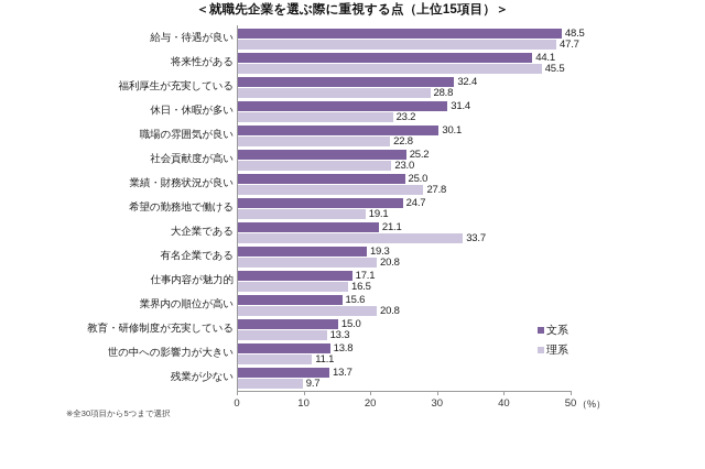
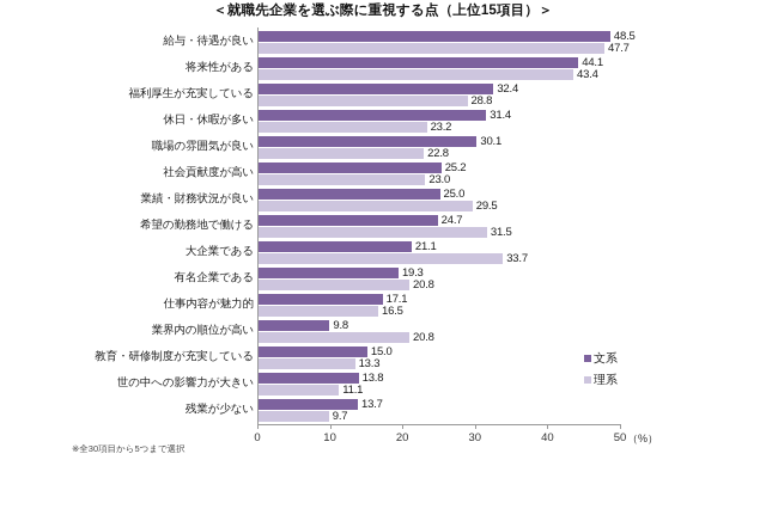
理系/将来性がある: 45.5 -> 43.4
理系/業績・財務状況が良い: 27.8 -> 29.5
理系/希望の勤務地で働ける: 19.1 -> 31.5
文系/業界内の順位が高い: 15.6 -> 9.8
